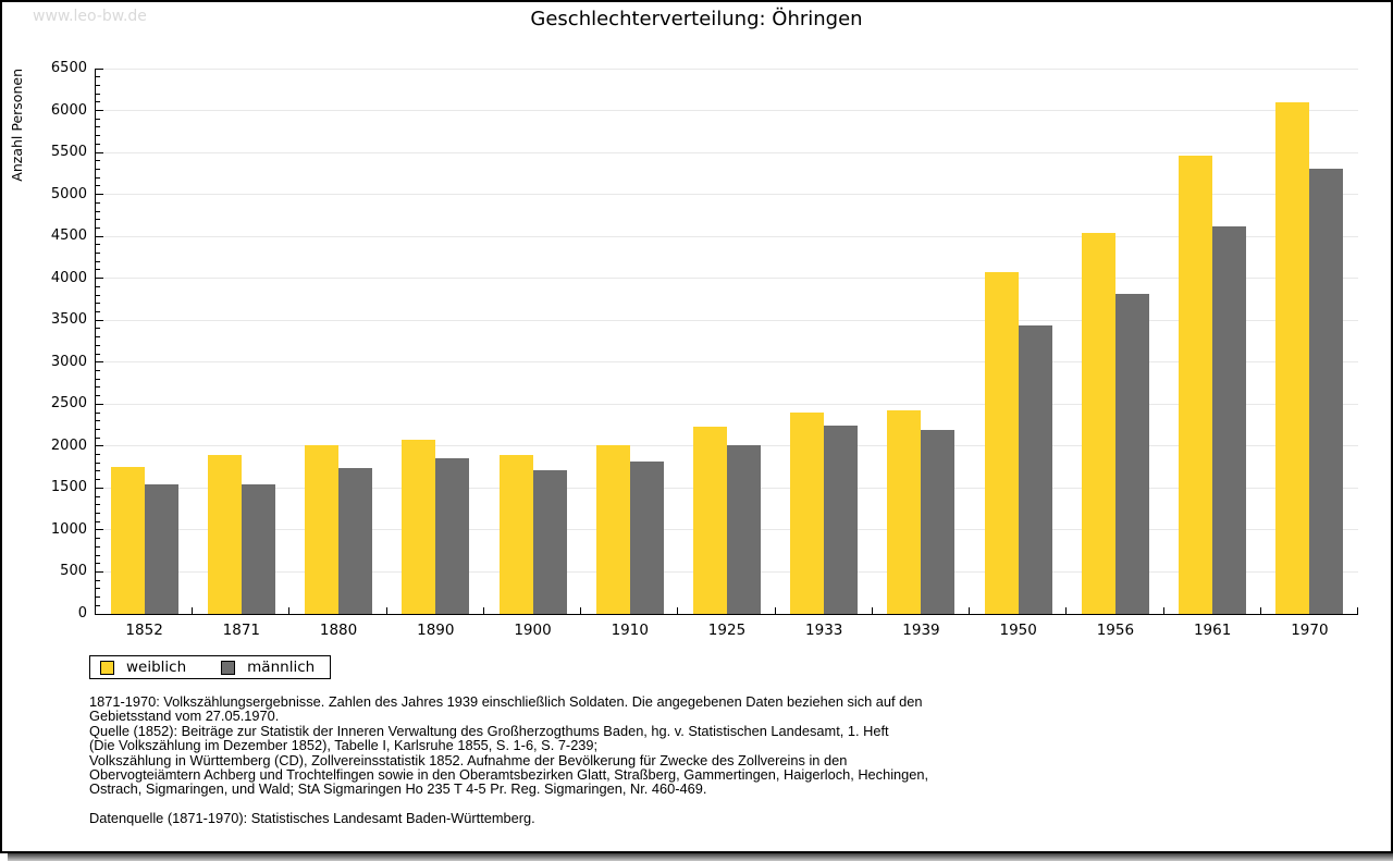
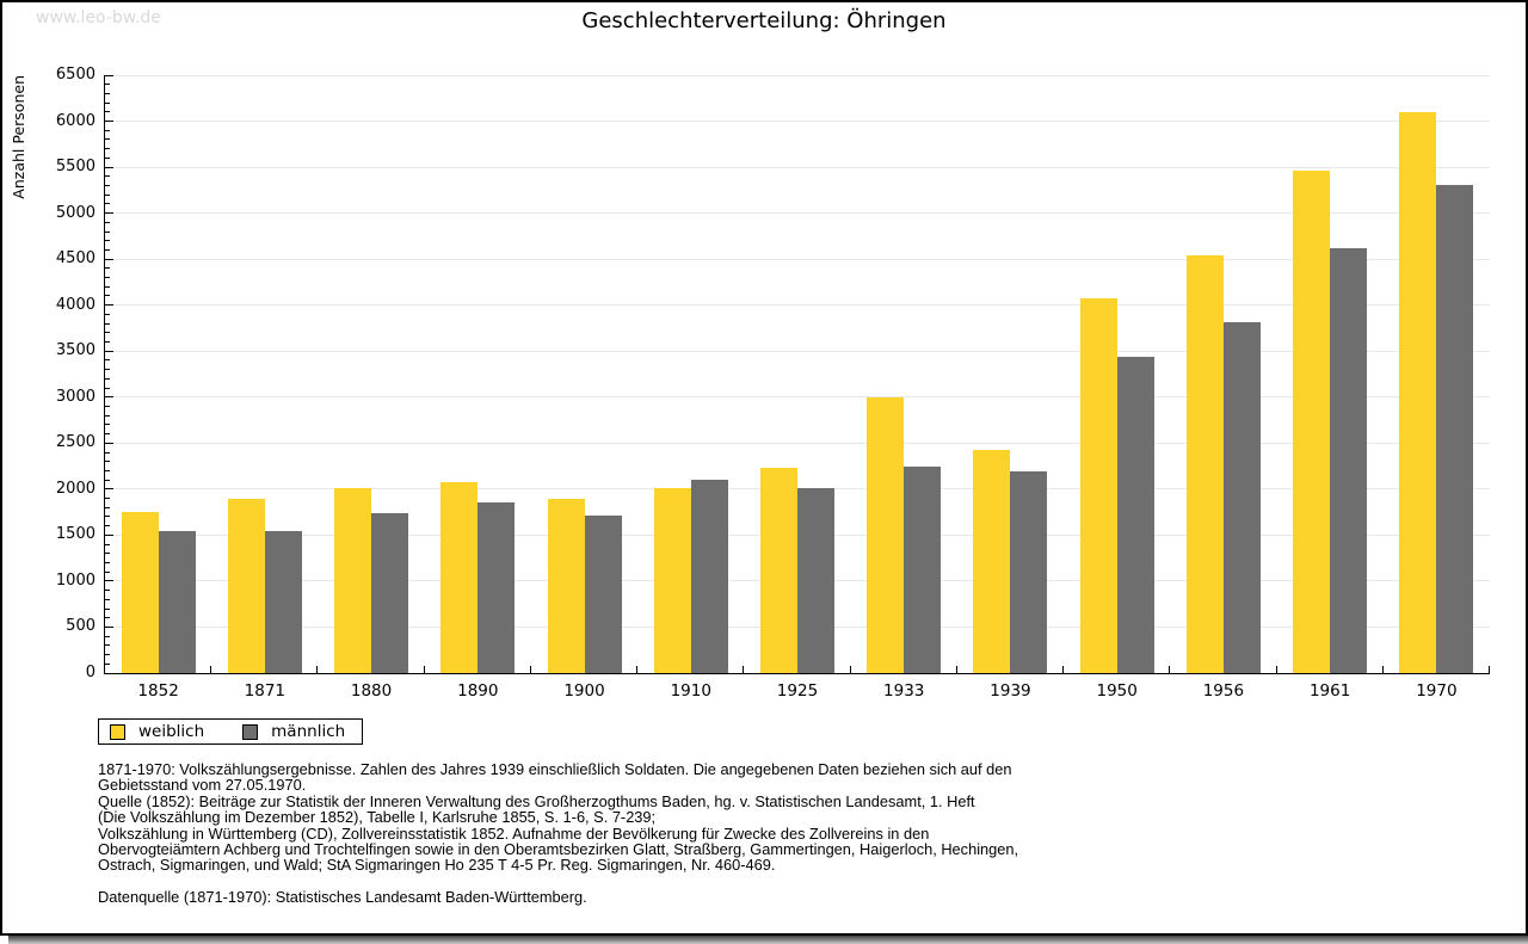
männlich/1910: 1800 -> 2100
weiblich/1933: 2400 -> 3000
